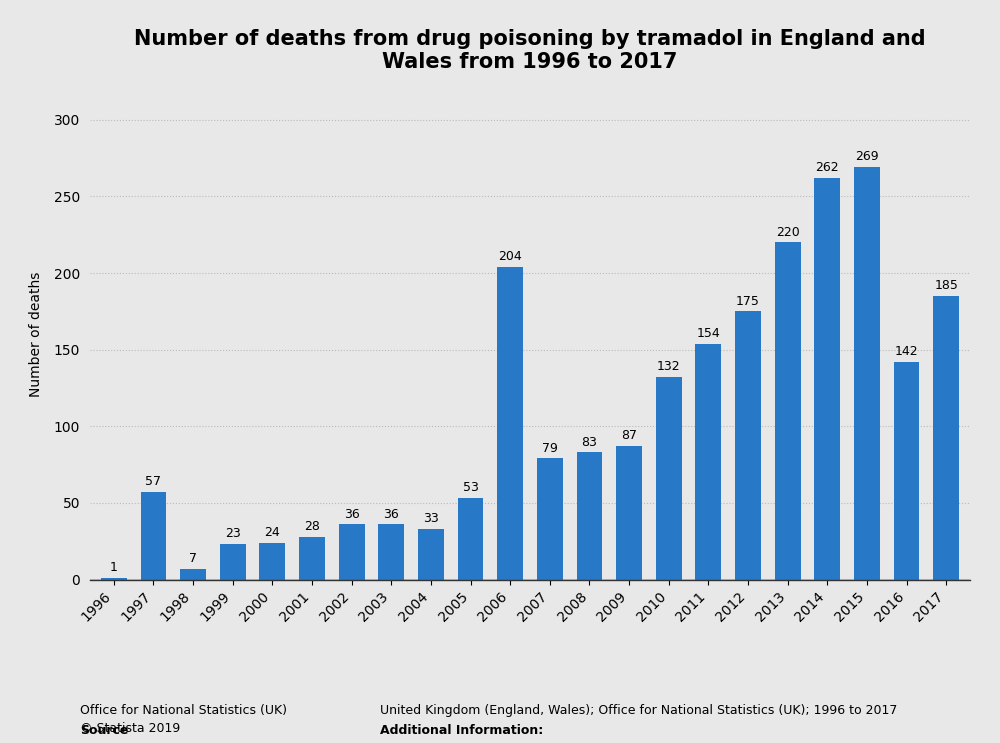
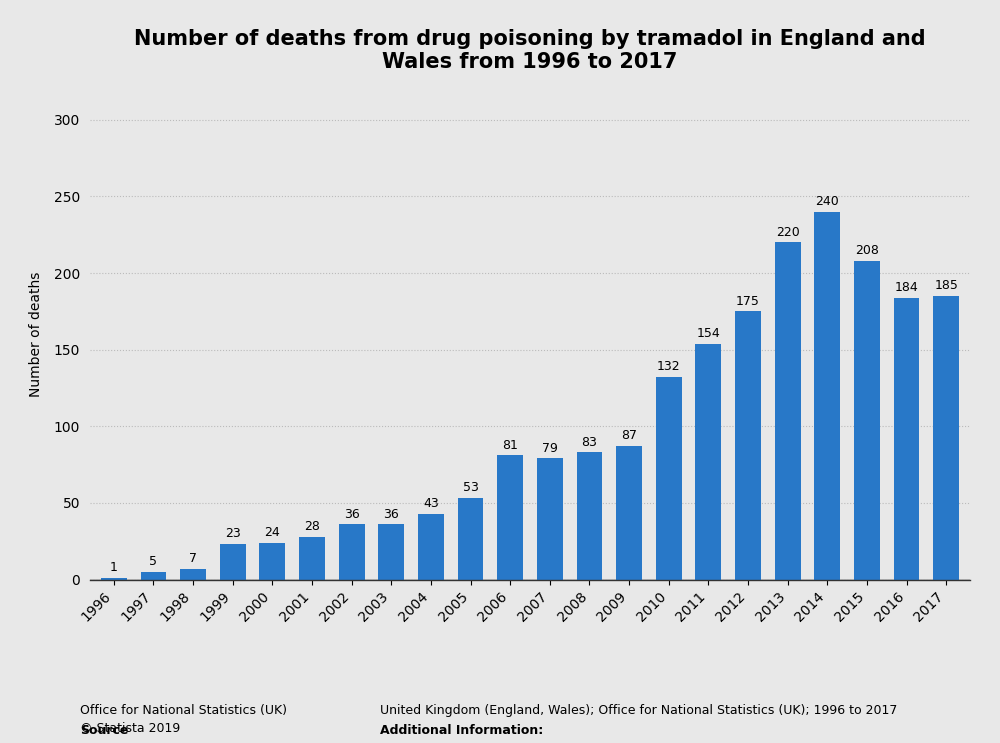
1997: 57 -> 5
2004: 33 -> 43
2006: 204 -> 81
2014: 262 -> 240
2015: 269 -> 208
2016: 142 -> 184
